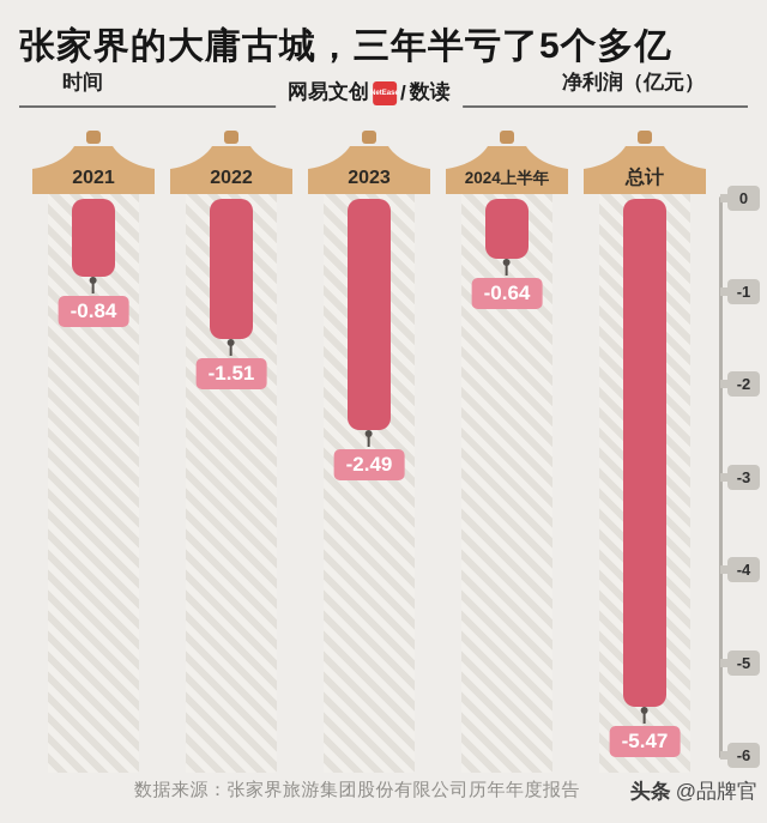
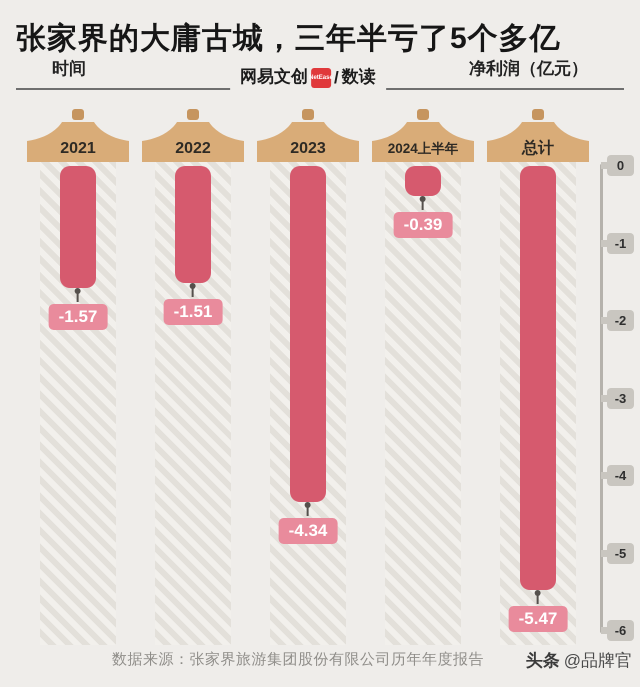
2021: -0.84 -> -1.57
2023: -2.49 -> -4.34
2024上半年: -0.64 -> -0.39
